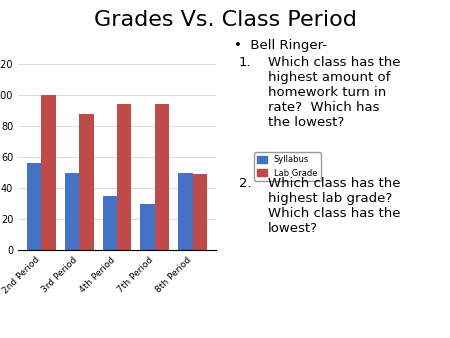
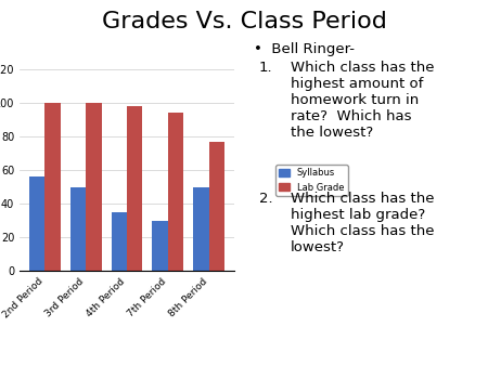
Lab Grade/3rd Period: 88 -> 100
Lab Grade/4th Period: 94 -> 98
Lab Grade/8th Period: 49 -> 77
